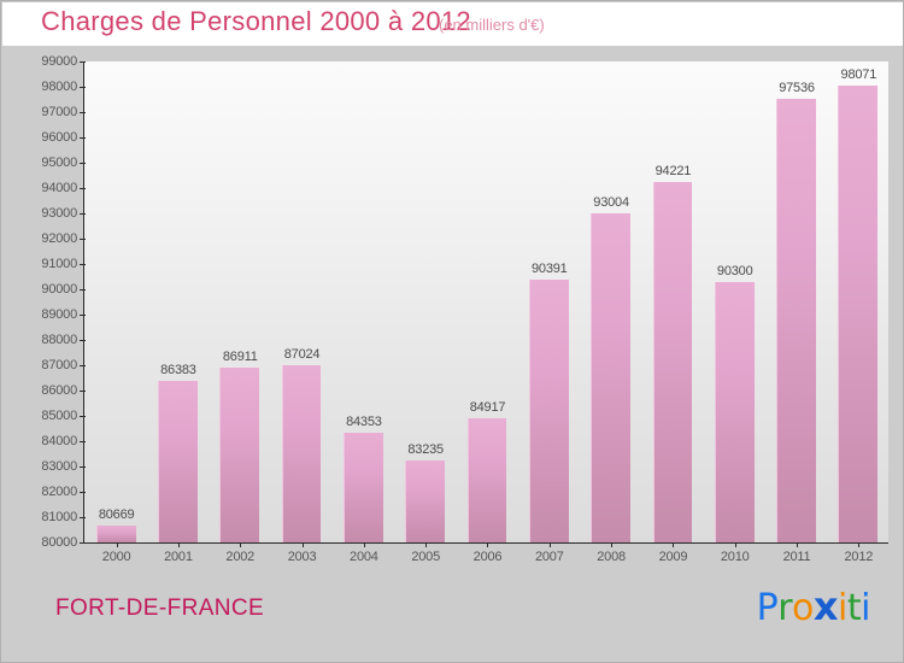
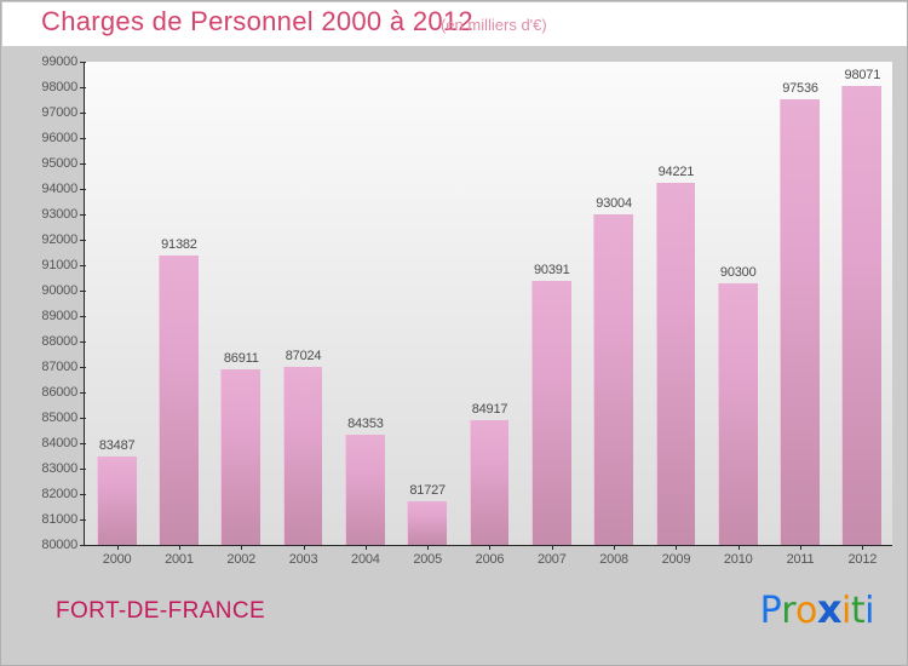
2000: 80669 -> 83487
2001: 86383 -> 91382
2005: 83235 -> 81727
